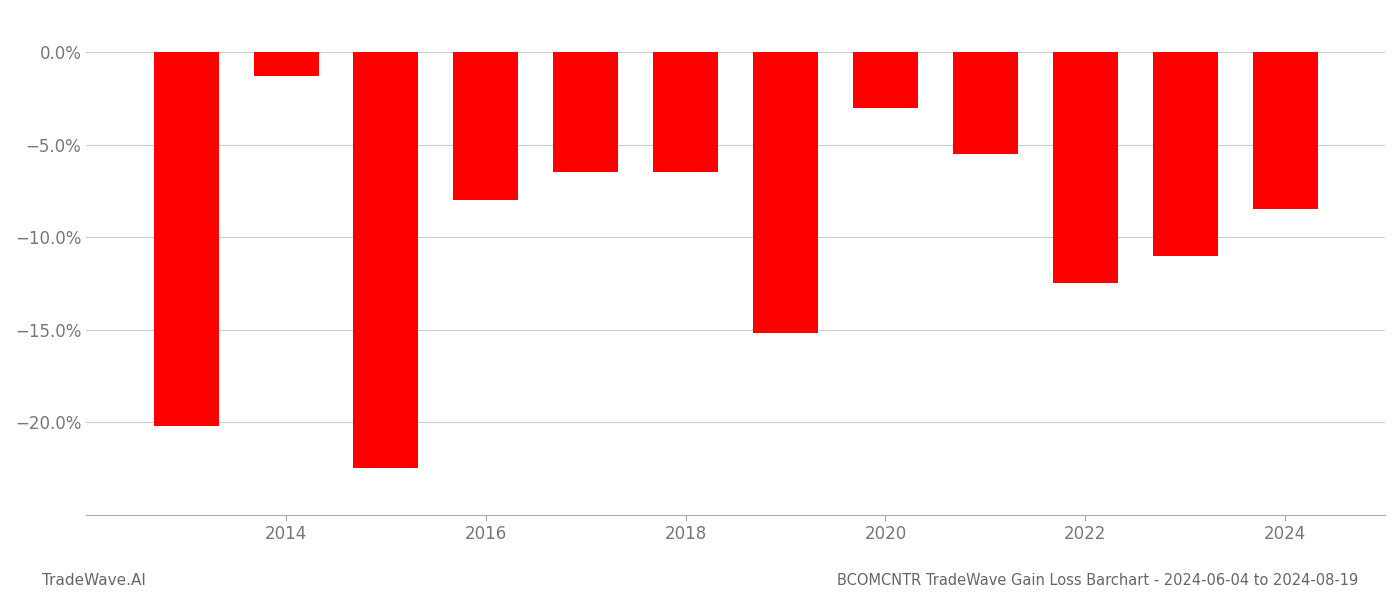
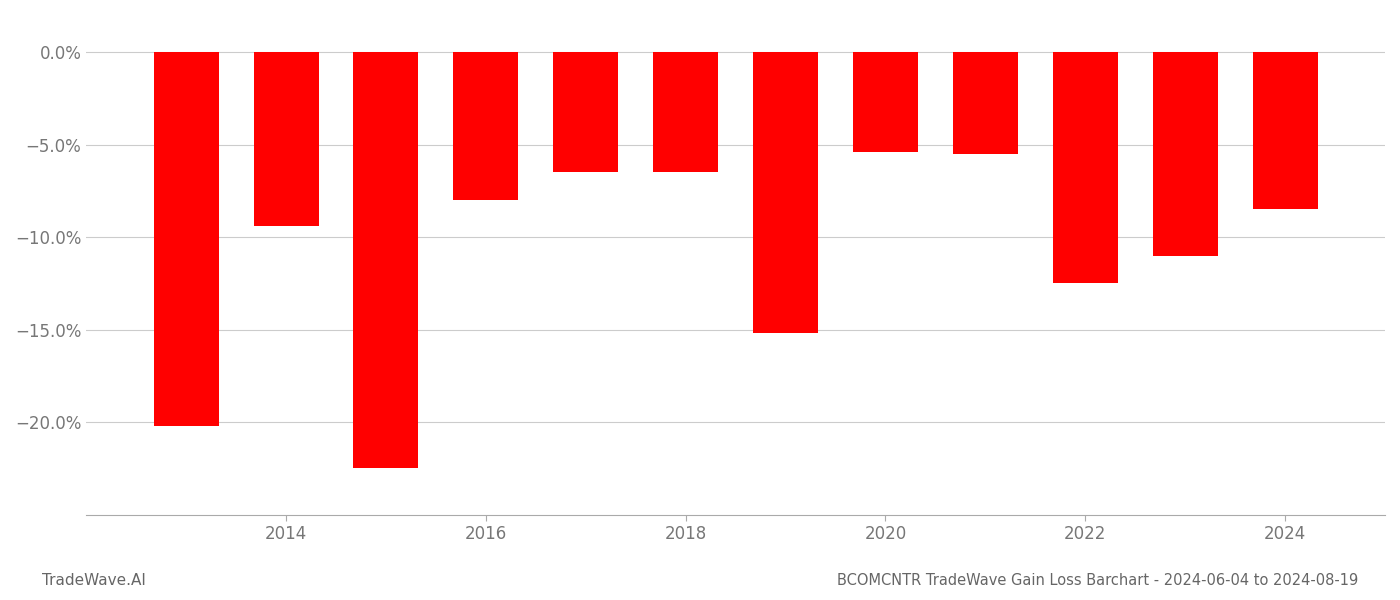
2014: -1.3% -> -9.4%
2020: -3.0% -> -5.4%
